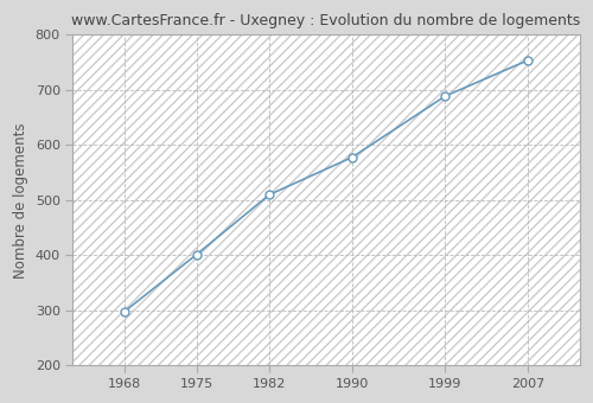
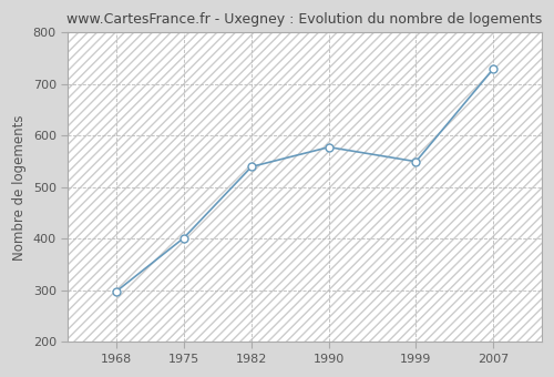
1982: 510 -> 540
1999: 689 -> 550
2007: 754 -> 730
